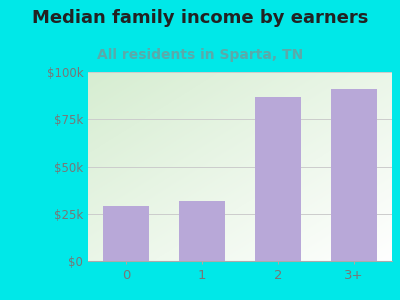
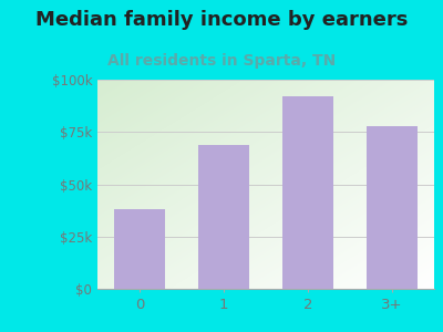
0: $29k -> $38k
1: $32k -> $69k
2: $87k -> $92k
3+: $91k -> $78k
